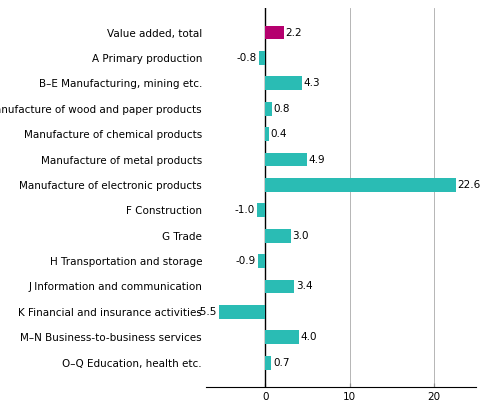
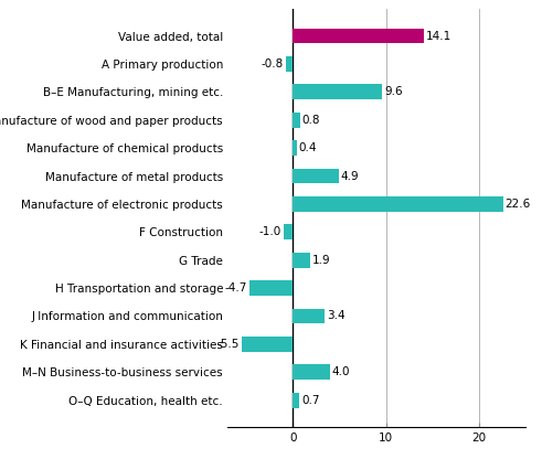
Value added, total: 2.2 -> 14.1
B–E Manufacturing, mining etc.: 4.3 -> 9.6
G Trade: 3.0 -> 1.9
H Transportation and storage: -0.9 -> -4.7
